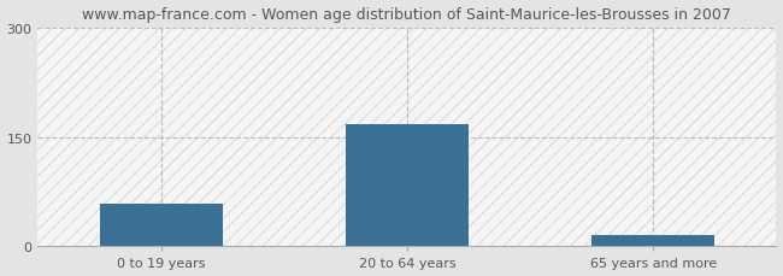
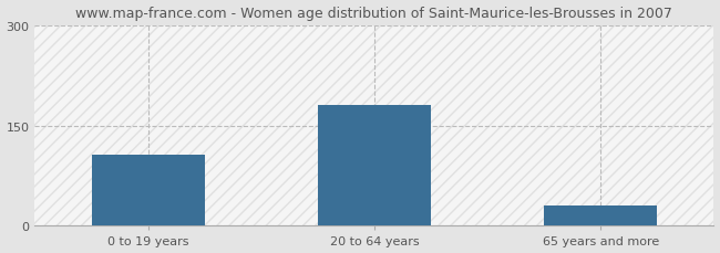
0 to 19 years: 58 -> 107
20 to 64 years: 168 -> 181
65 years and more: 16 -> 30
